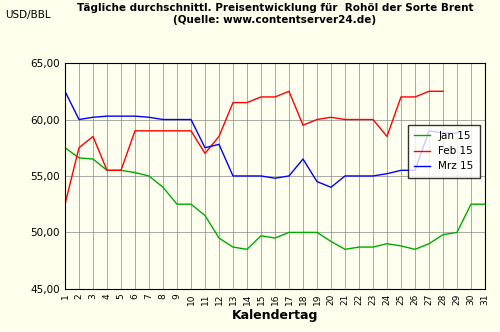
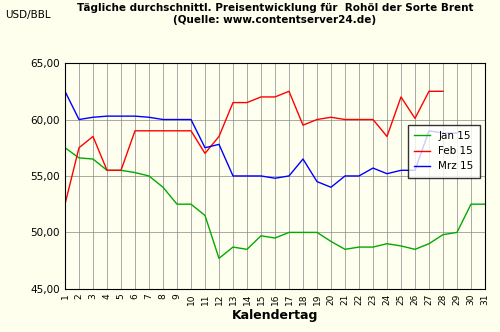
Jan 15/12: 49,5 -> 47,7
Mrz 15/23: 55,0 -> 55,7
Feb 15/26: 62,0 -> 60,1
